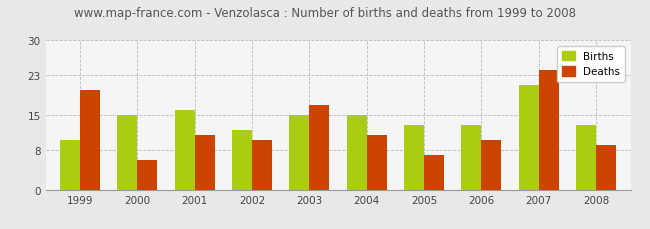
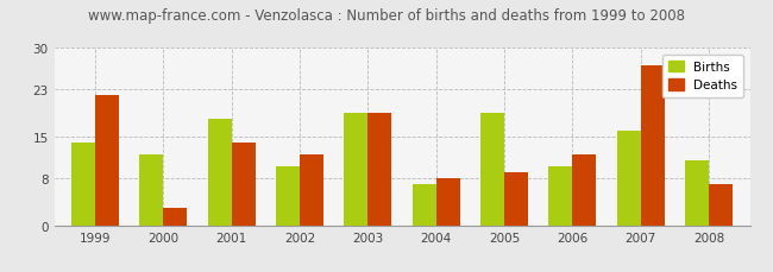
Births/1999: 10 -> 14
Deaths/1999: 20 -> 22
Births/2000: 15 -> 12
Deaths/2000: 6 -> 3
Births/2001: 16 -> 18
Deaths/2001: 11 -> 14
Births/2002: 12 -> 10
Deaths/2002: 10 -> 12
Births/2003: 15 -> 19
Deaths/2003: 17 -> 19
Births/2004: 15 -> 7
Deaths/2004: 11 -> 8
Births/2005: 13 -> 19
Deaths/2005: 7 -> 9
Births/2006: 13 -> 10
Deaths/2006: 10 -> 12
Births/2007: 21 -> 16
Deaths/2007: 24 -> 27
Births/2008: 13 -> 11
Deaths/2008: 9 -> 7
